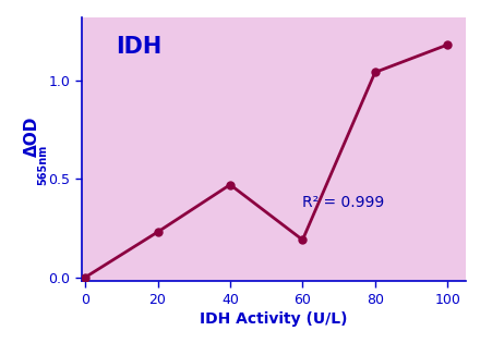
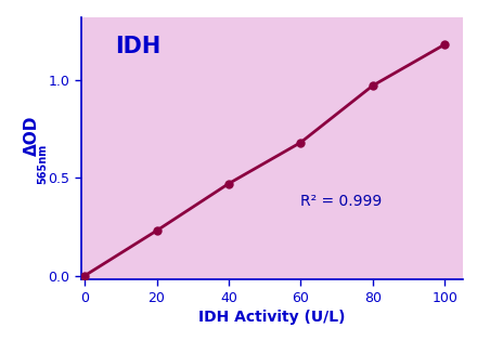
60: 0.19 -> 0.68
80: 1.04 -> 0.97
